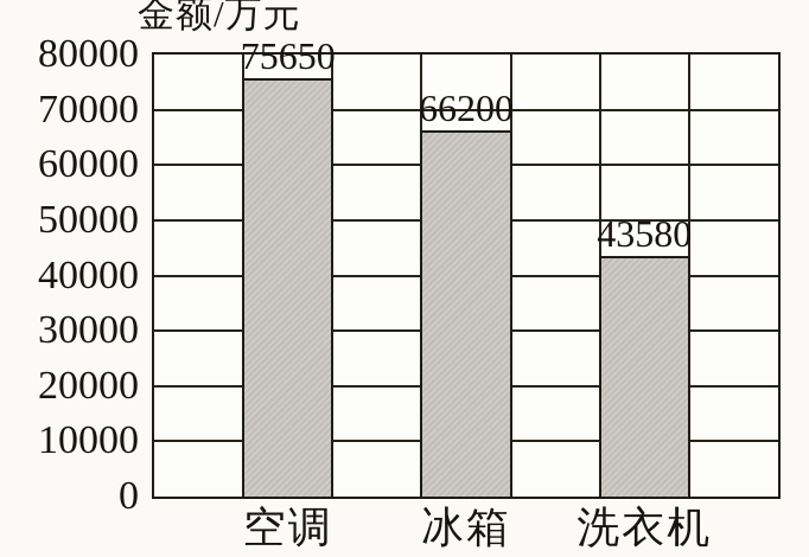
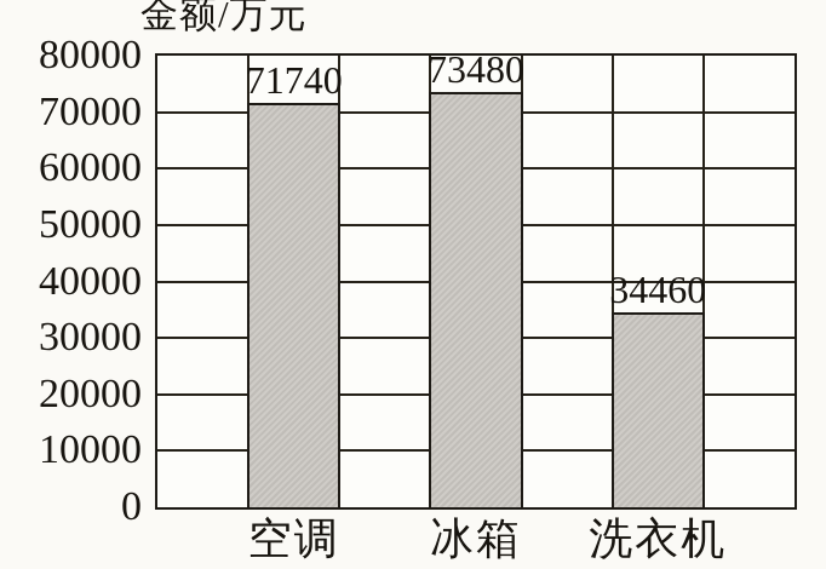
空调: 75650 -> 71740
冰箱: 66200 -> 73480
洗衣机: 43580 -> 34460
